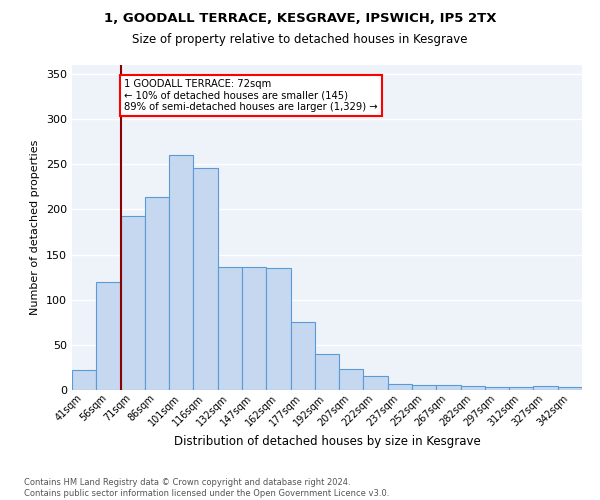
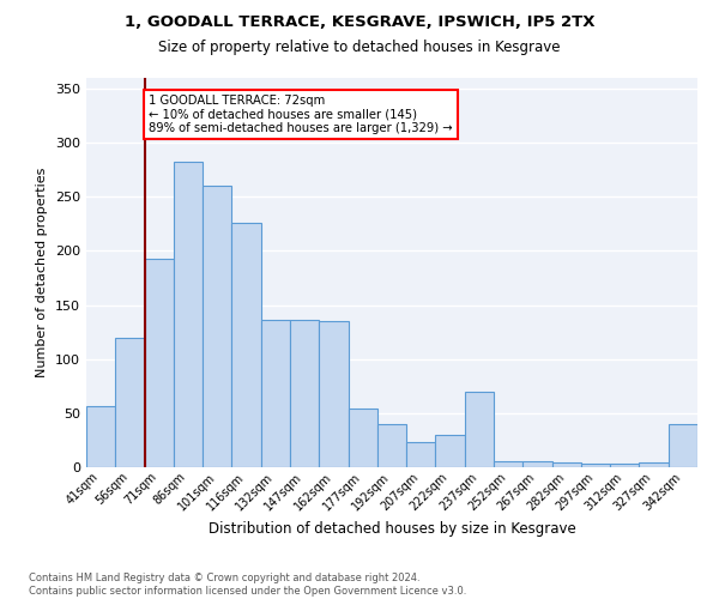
41sqm: 22 -> 56
86sqm: 214 -> 282
116sqm: 246 -> 226
177sqm: 75 -> 54
222sqm: 15 -> 30
237sqm: 7 -> 70
342sqm: 3 -> 40
